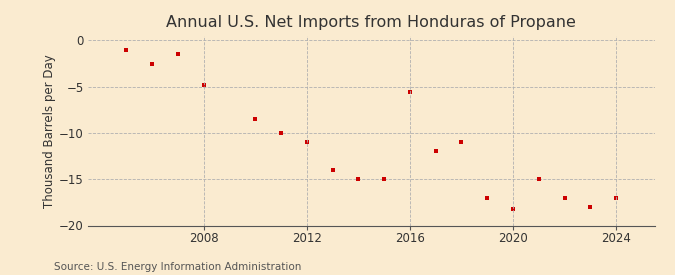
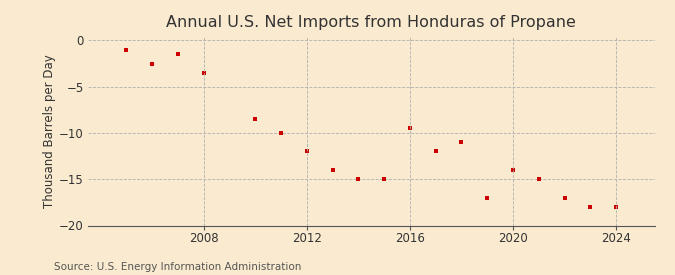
2008: -4.8 -> -3.5
2012: -11.0 -> -12.0
2016: -5.6 -> -9.5
2020: -18.2 -> -14.0
2024: -17.0 -> -18.0
